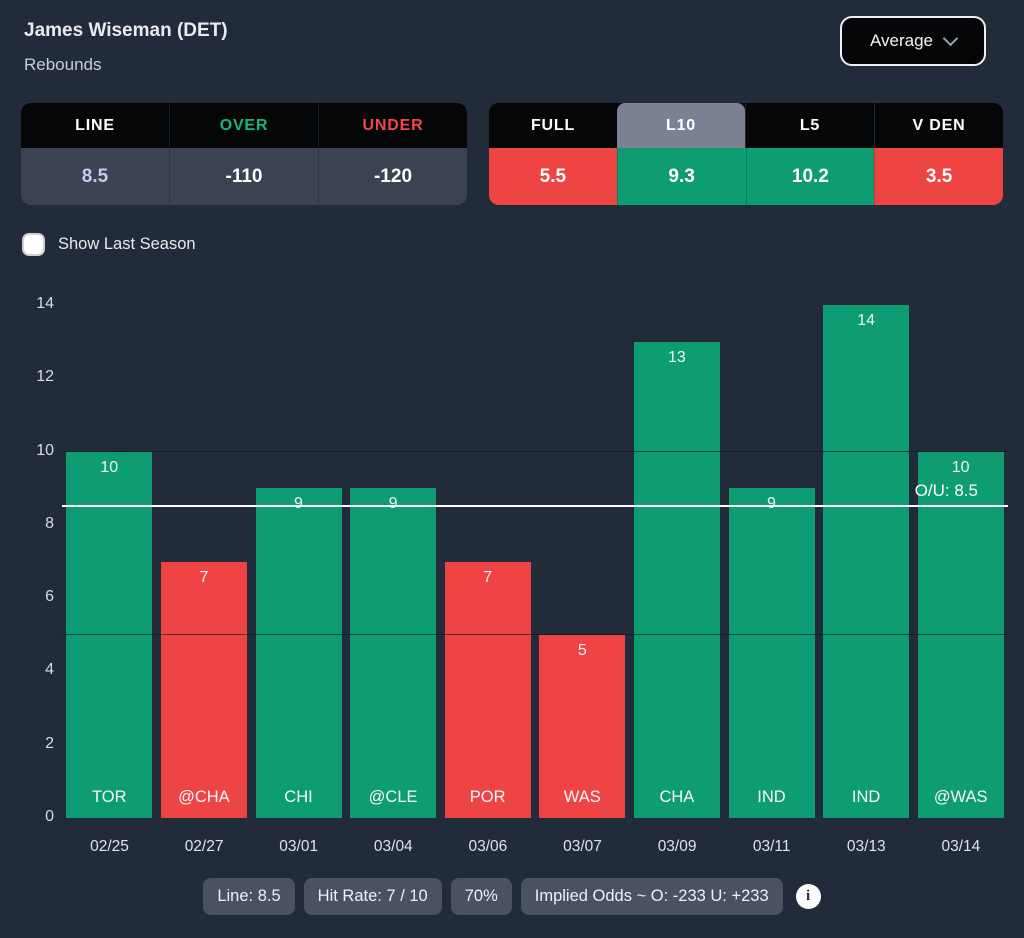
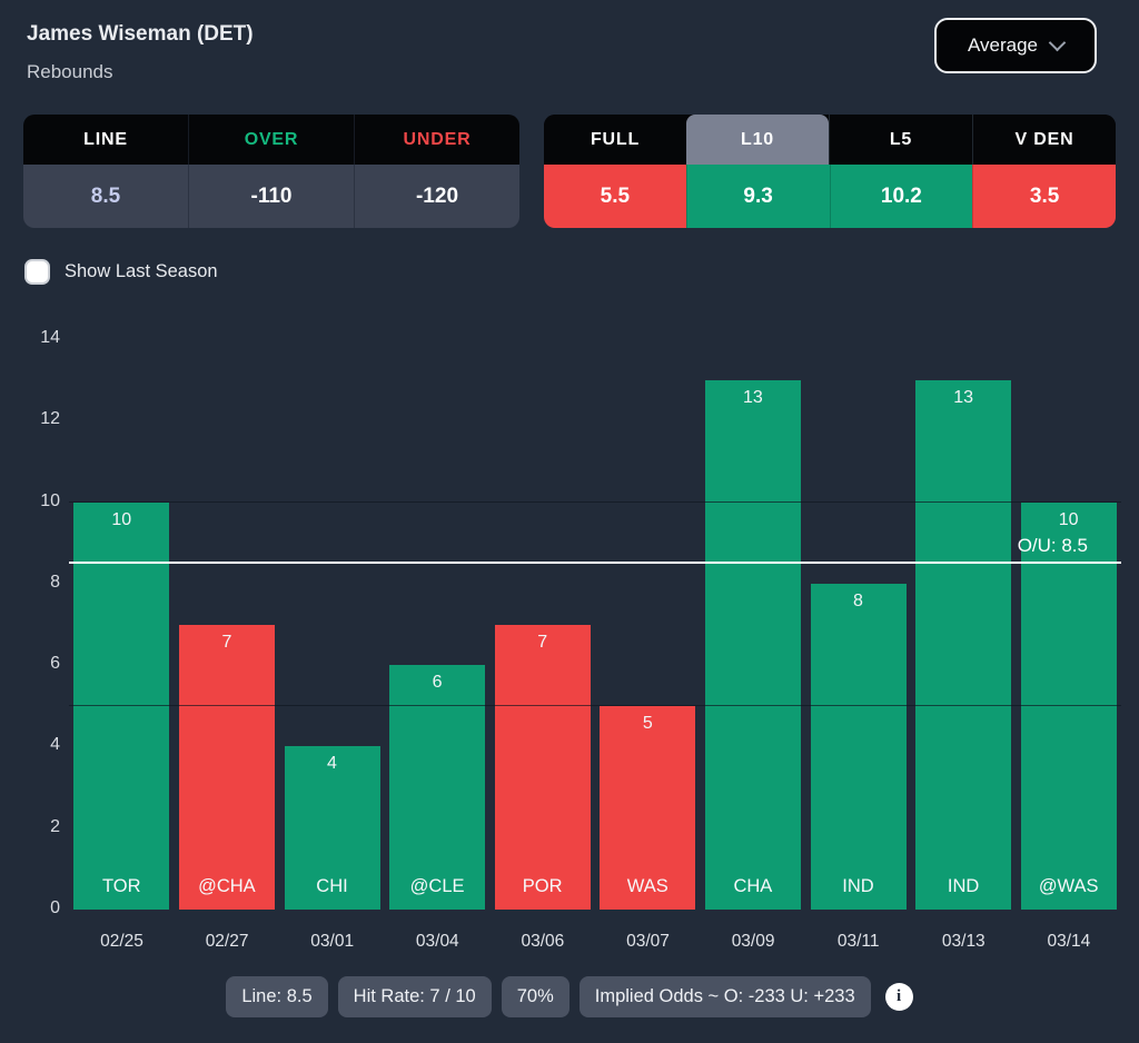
03/01: 9 -> 4
03/04: 9 -> 6
03/11: 9 -> 8
03/13: 14 -> 13
